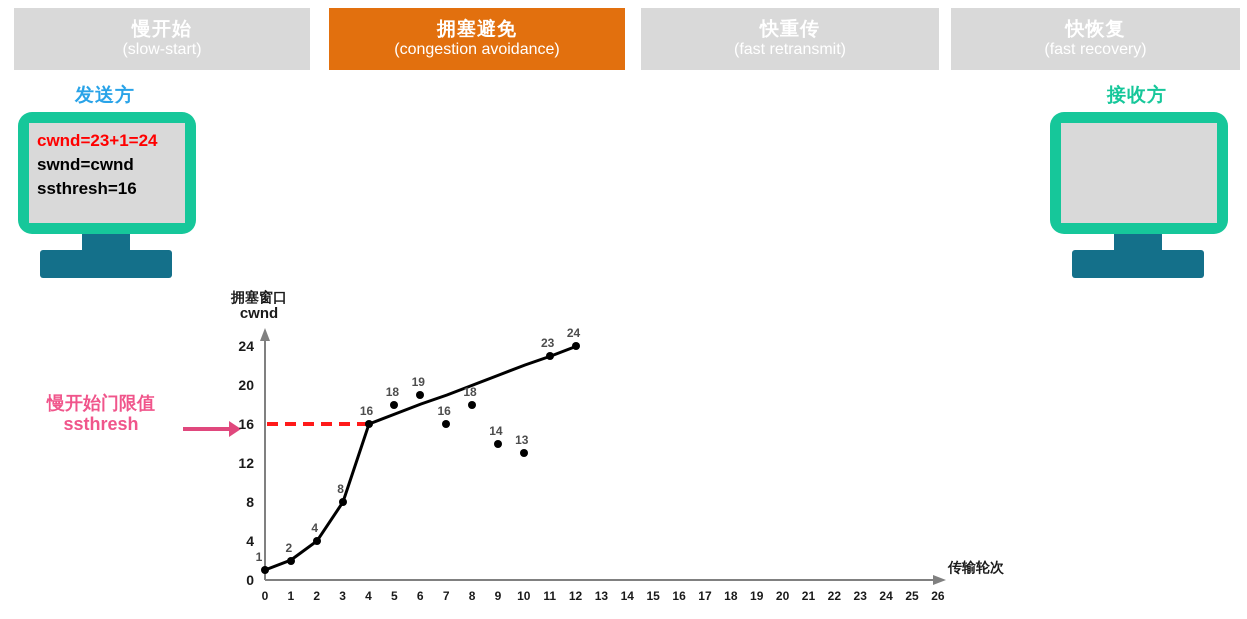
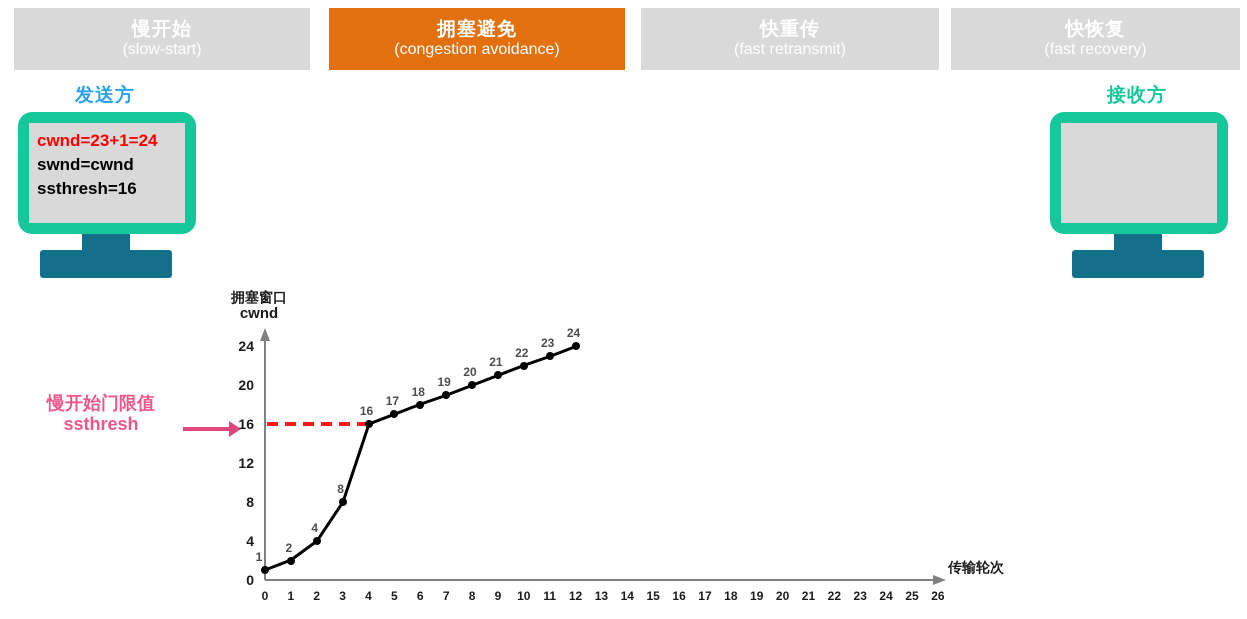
5: 18 -> 17
6: 19 -> 18
7: 16 -> 19
8: 18 -> 20
9: 14 -> 21
10: 13 -> 22
